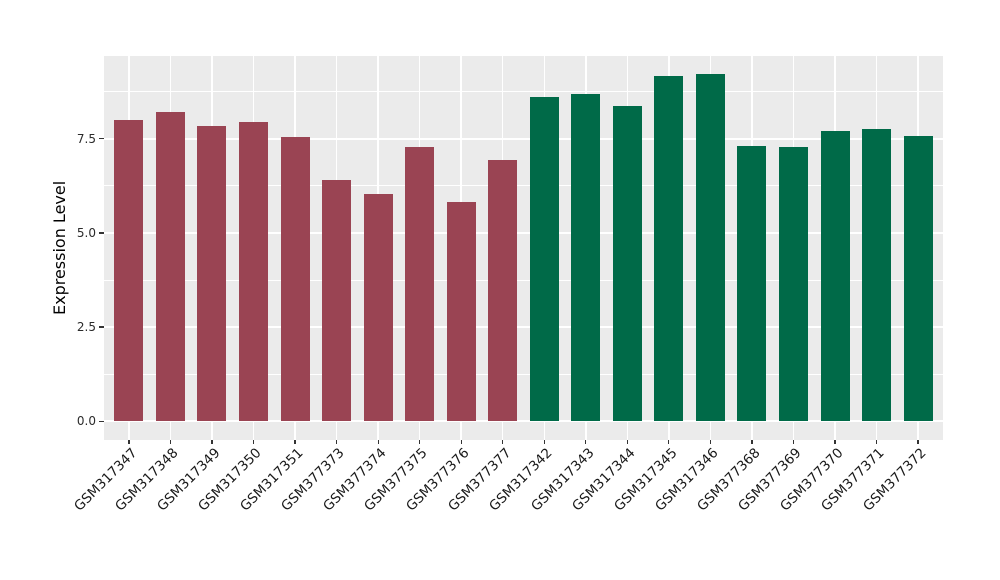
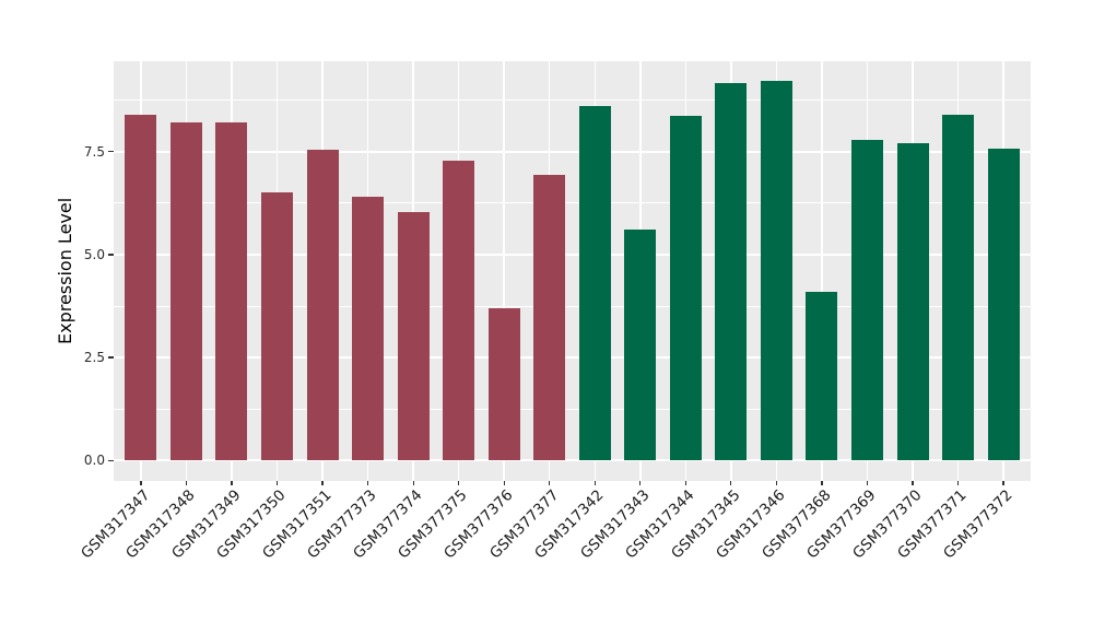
GSM317347: 8.0 -> 8.4
GSM317349: 7.8 -> 8.2
GSM317350: 8.0 -> 6.5
GSM377376: 5.8 -> 3.7
GSM317343: 8.7 -> 5.6
GSM377368: 7.3 -> 4.1
GSM377369: 7.3 -> 7.8
GSM377371: 7.8 -> 8.4
